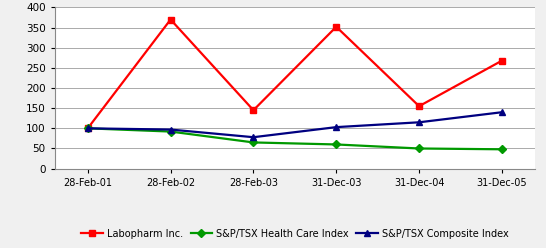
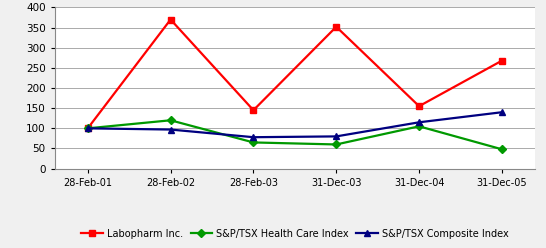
S&P/TSX Health Care Index/28-Feb-02: 92 -> 120
S&P/TSX Composite Index/31-Dec-03: 103 -> 80
S&P/TSX Health Care Index/31-Dec-04: 50 -> 105
